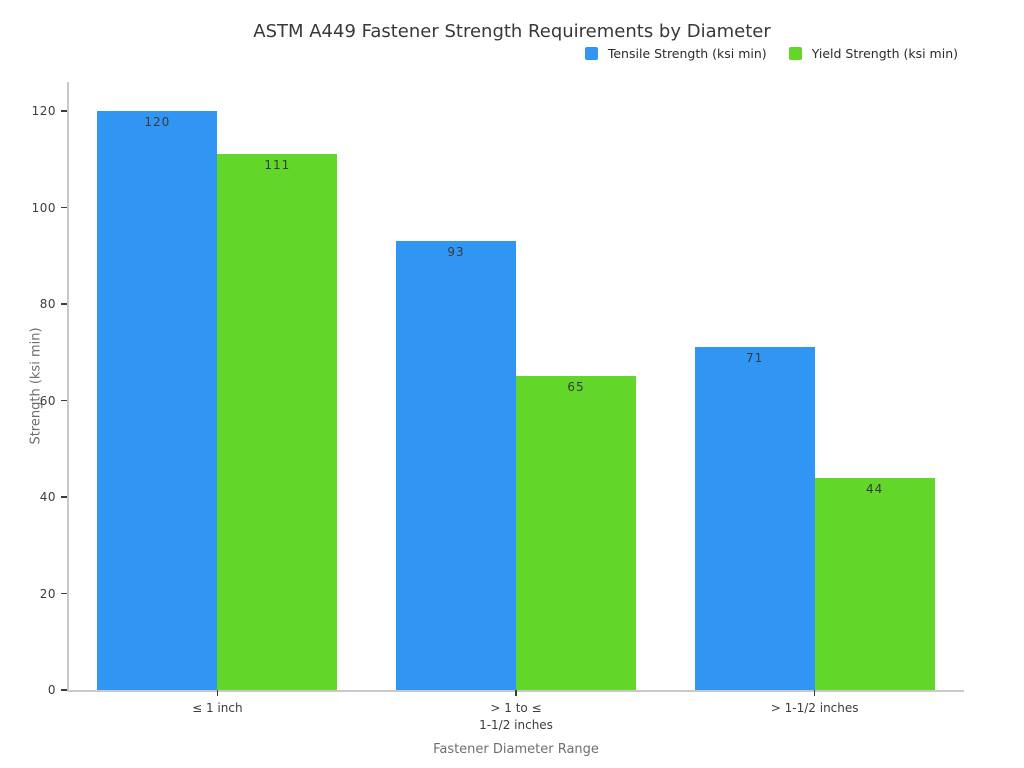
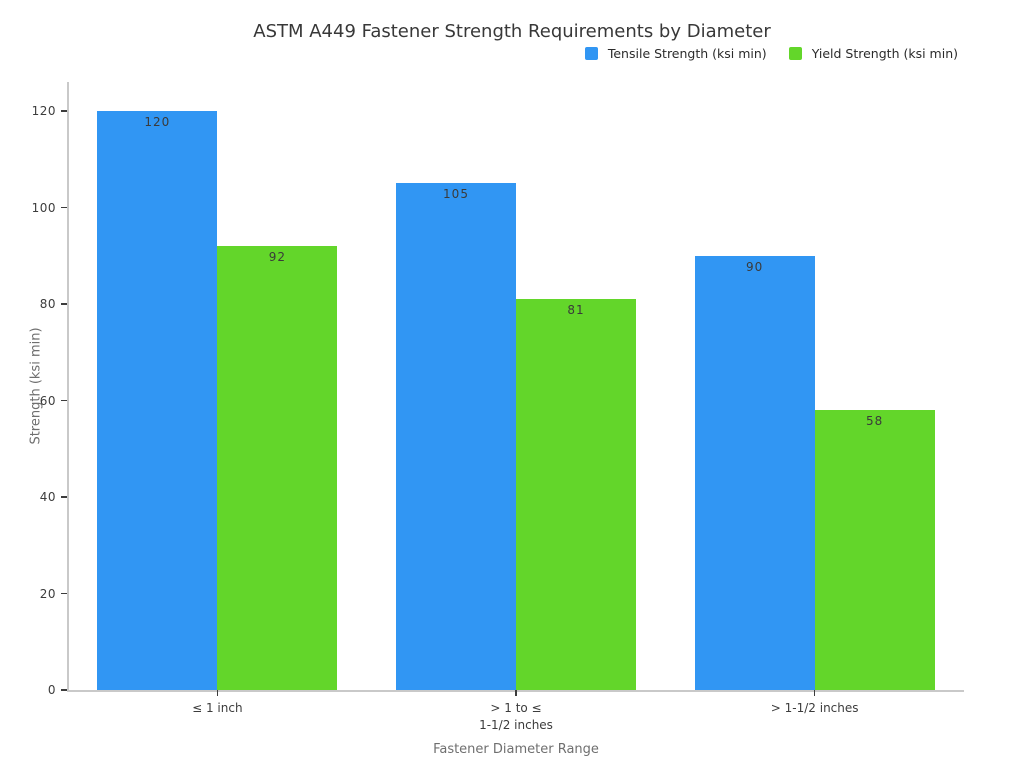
Yield Strength (ksi min)/≤ 1 inch: 111 -> 92
Tensile Strength (ksi min)/> 1 to ≤ 1-1/2 inches: 93 -> 105
Yield Strength (ksi min)/> 1 to ≤ 1-1/2 inches: 65 -> 81
Tensile Strength (ksi min)/> 1-1/2 inches: 71 -> 90
Yield Strength (ksi min)/> 1-1/2 inches: 44 -> 58
